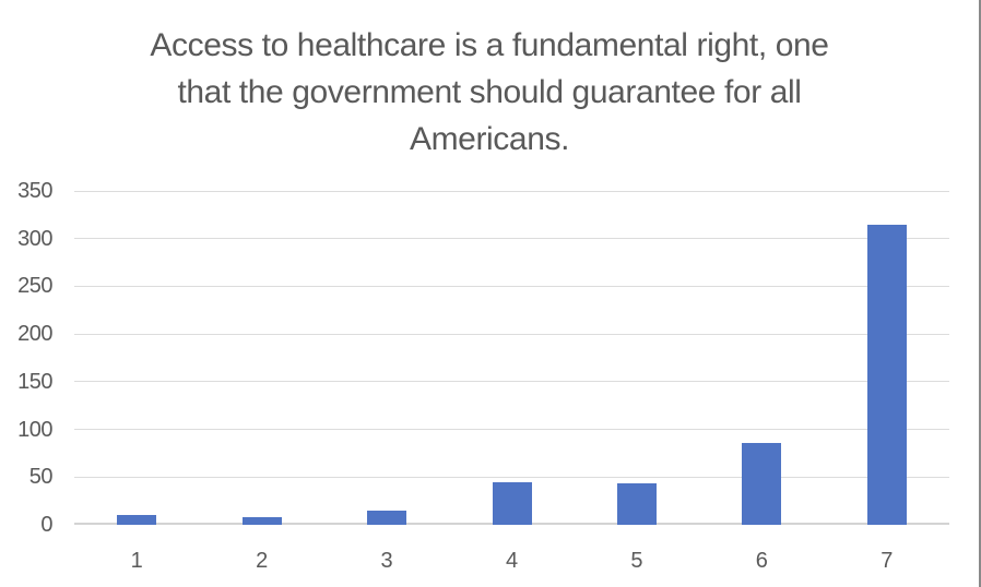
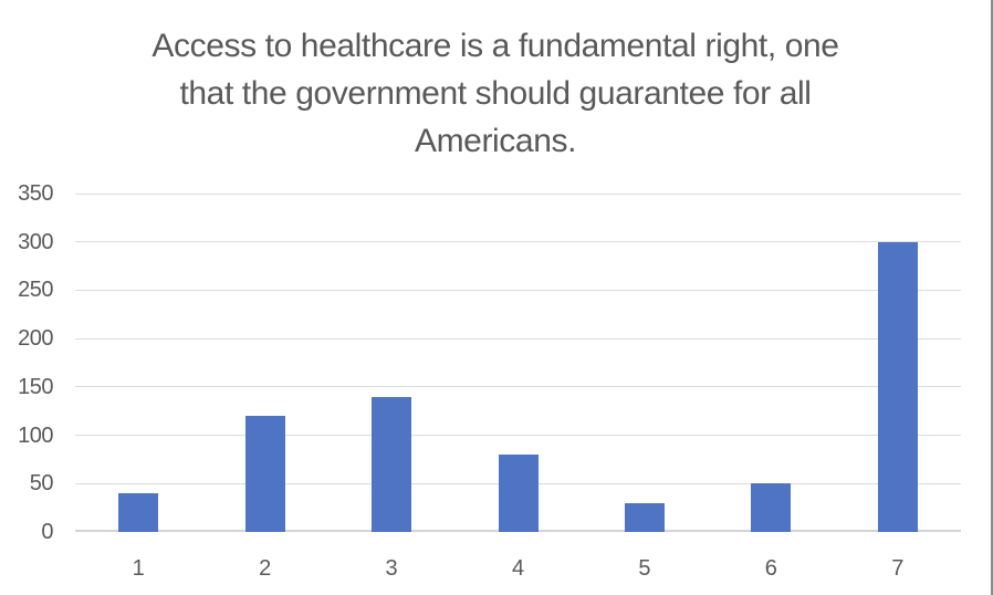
1: 10 -> 40
2: 10 -> 120
3: 20 -> 140
4: 40 -> 80
5: 40 -> 30
6: 90 -> 50
7: 320 -> 300
